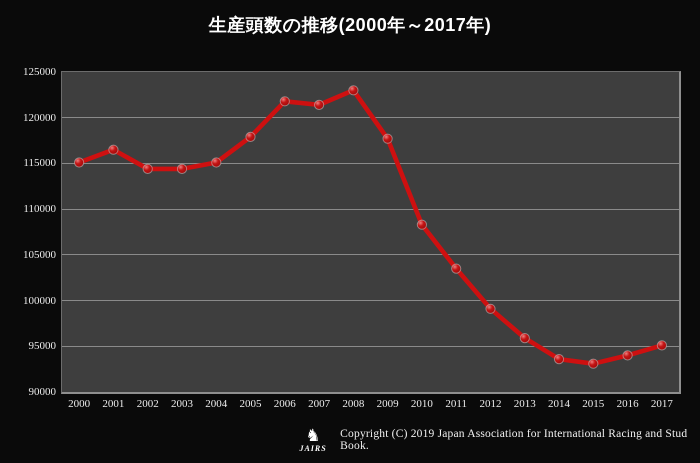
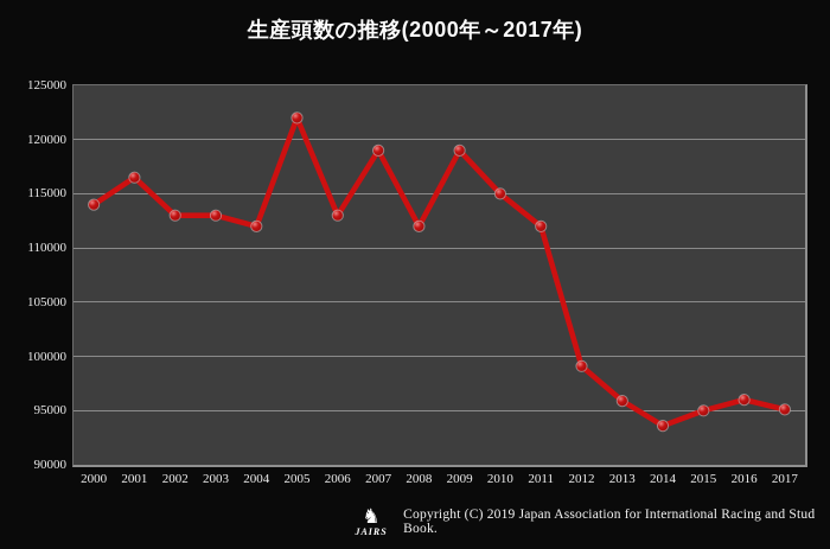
2000: 115000 -> 114000
2002: 114000 -> 113000
2003: 114000 -> 113000
2004: 115000 -> 112000
2005: 118000 -> 122000
2006: 122000 -> 113000
2007: 121000 -> 119000
2008: 123000 -> 112000
2009: 118000 -> 119000
2010: 108000 -> 115000
2011: 104000 -> 112000
2015: 93000 -> 95000
2016: 94000 -> 96000
